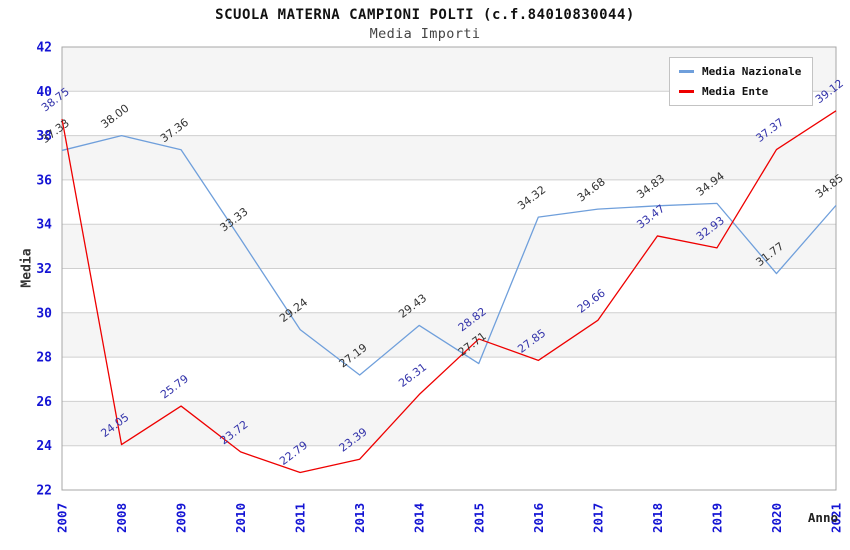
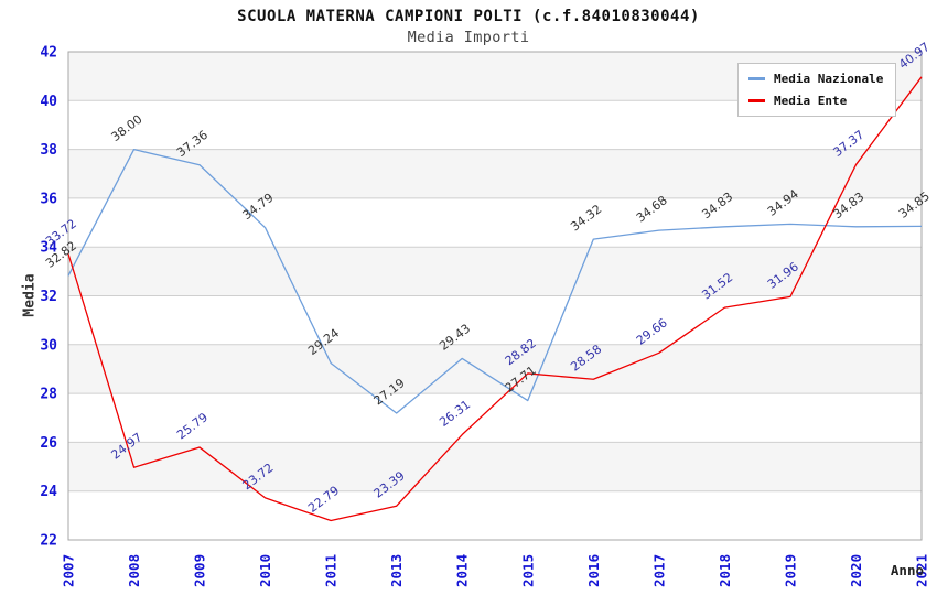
Media Nazionale/2007: 37.33 -> 32.82
Media Ente/2007: 38.75 -> 33.72
Media Ente/2008: 24.05 -> 24.97
Media Nazionale/2010: 33.33 -> 34.79
Media Ente/2016: 27.85 -> 28.58
Media Ente/2018: 33.47 -> 31.52
Media Ente/2019: 32.93 -> 31.96
Media Nazionale/2020: 31.77 -> 34.83
Media Ente/2021: 39.12 -> 40.97
